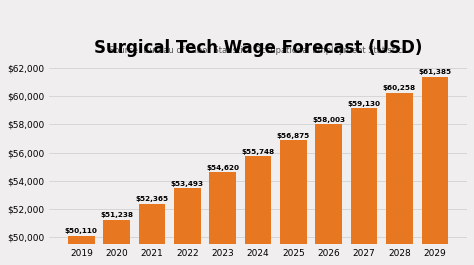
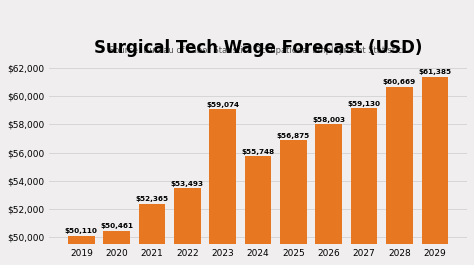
2020: $51,238 -> $50,461
2023: $54,620 -> $59,074
2028: $60,258 -> $60,669
